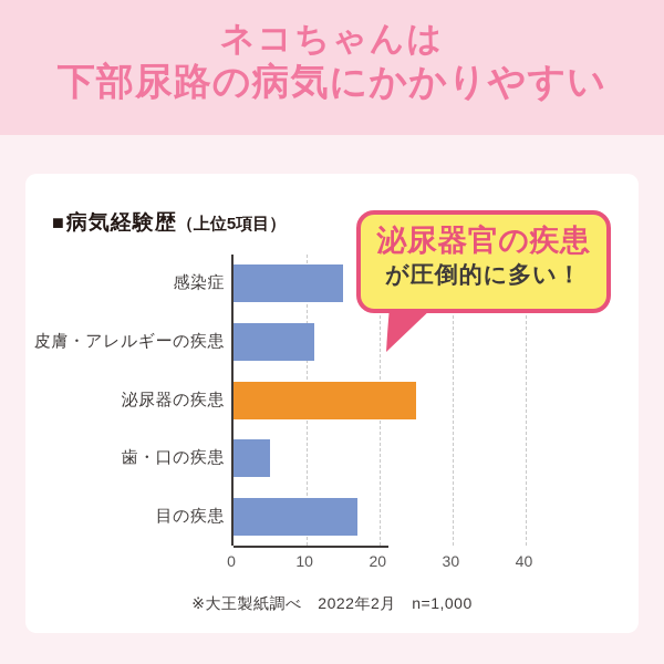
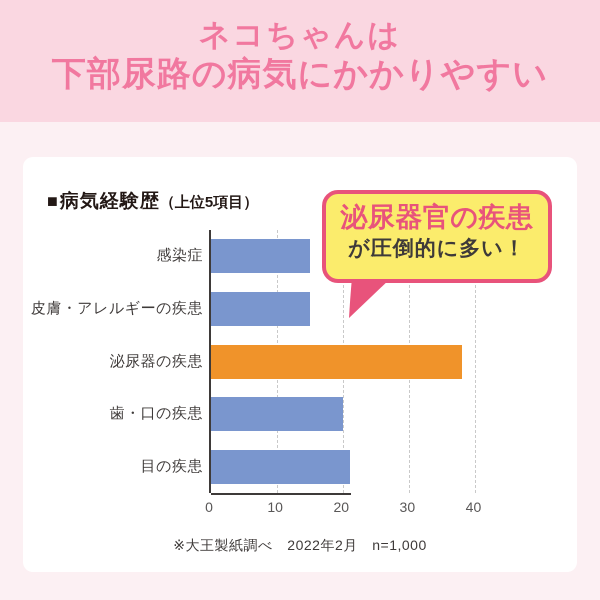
皮膚・アレルギーの疾患: 11 -> 15
泌尿器の疾患: 25 -> 38
歯・口の疾患: 5 -> 20
目の疾患: 17 -> 21
